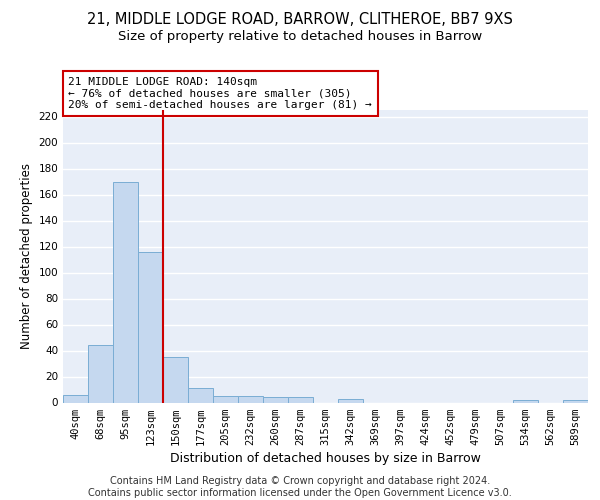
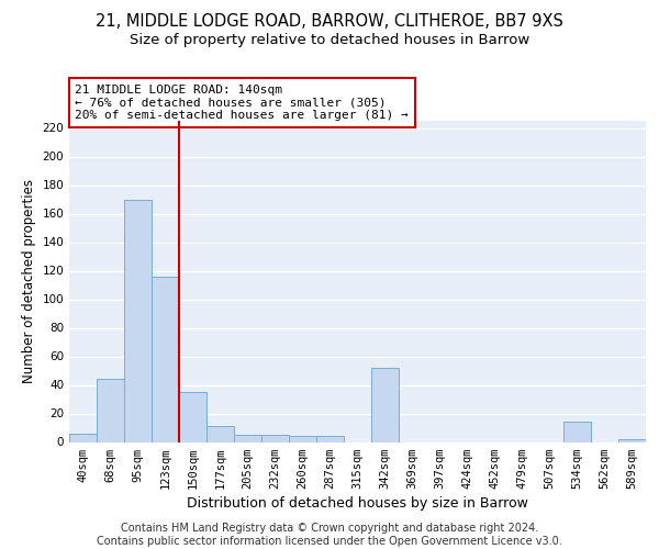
342sqm: 3 -> 52
534sqm: 2 -> 14
